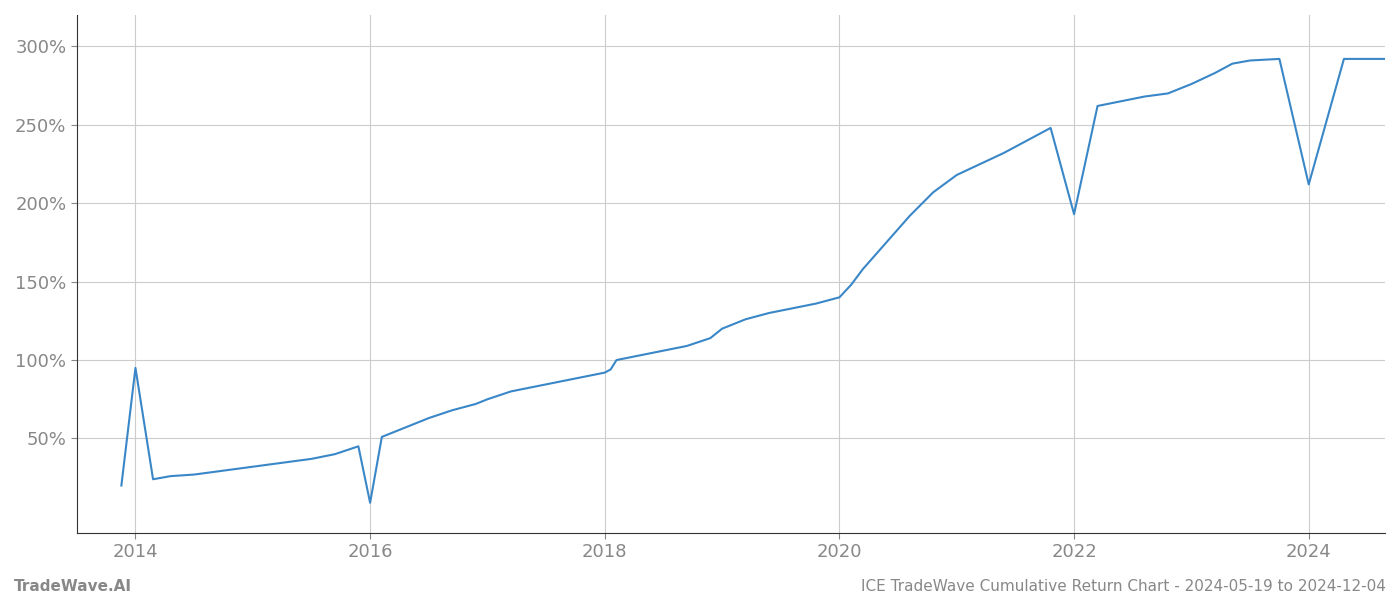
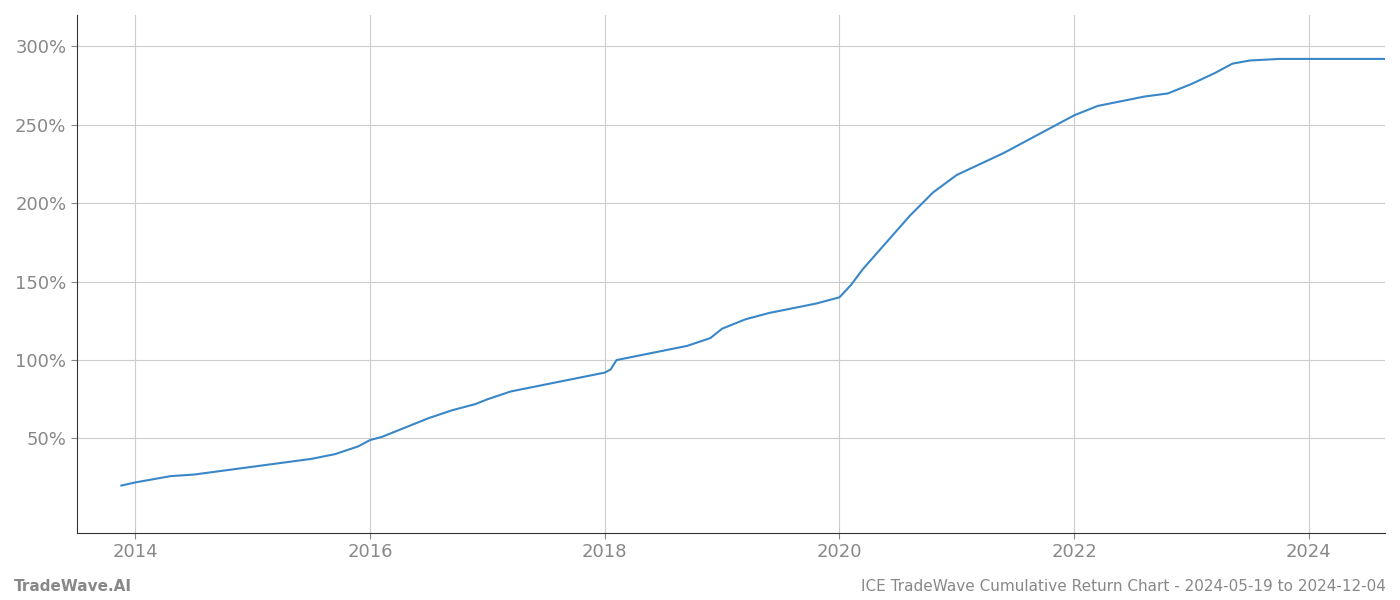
2014: 95% -> 22%
2016: 9% -> 49%
2022: 193% -> 256%
2024: 212% -> 292%
